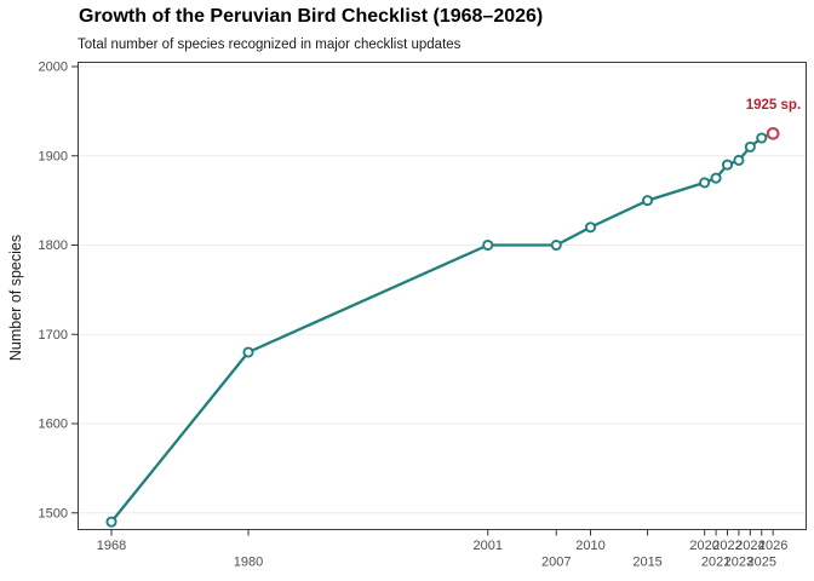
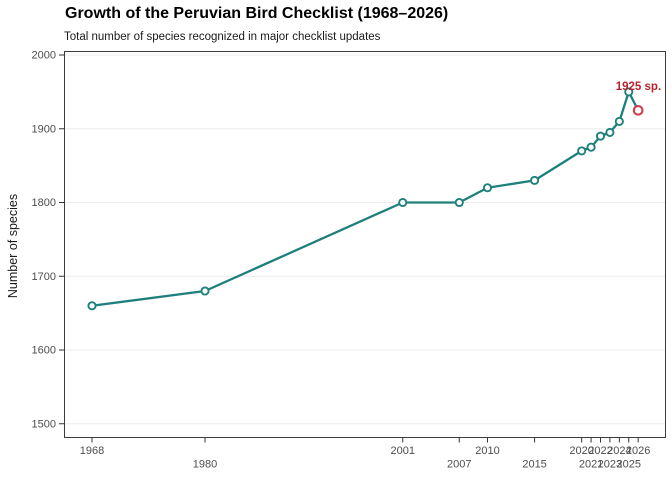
1968: 1490 -> 1660
2015: 1850 -> 1830
2025: 1920 -> 1950
